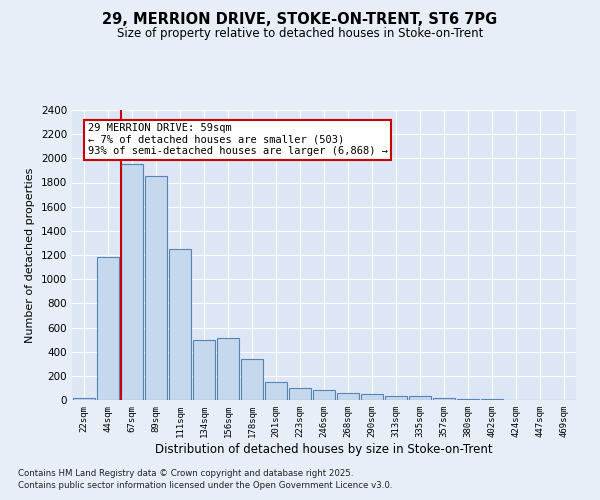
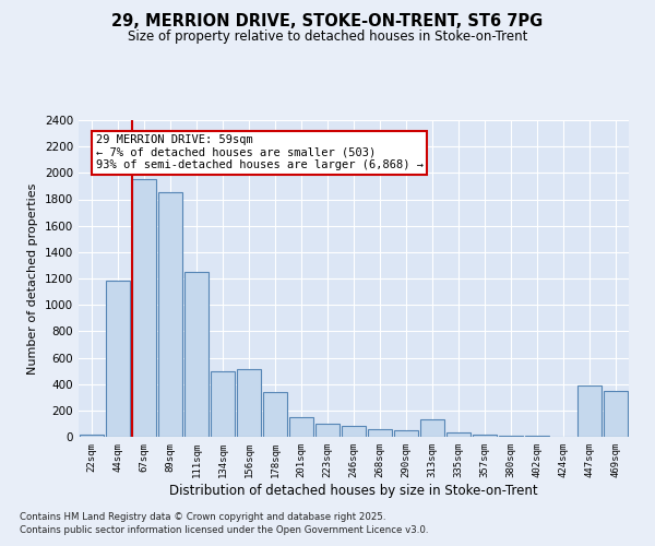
313sqm: 30 -> 130
447sqm: 0 -> 390
469sqm: 0 -> 350
